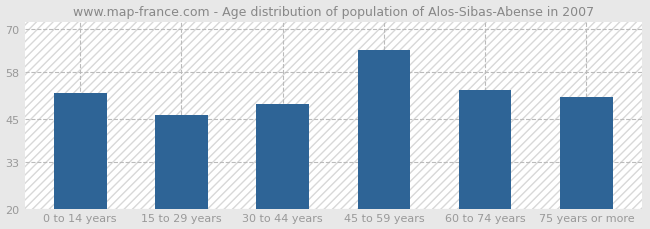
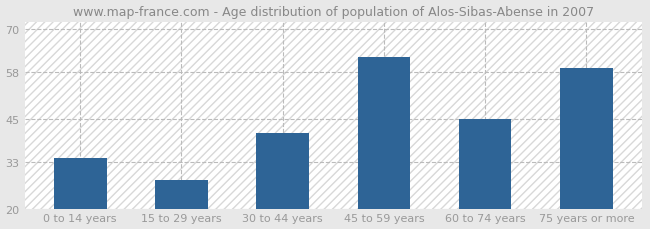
0 to 14 years: 52 -> 34
15 to 29 years: 46 -> 28
30 to 44 years: 49 -> 41
45 to 59 years: 64 -> 62
60 to 74 years: 53 -> 45
75 years or more: 51 -> 59
